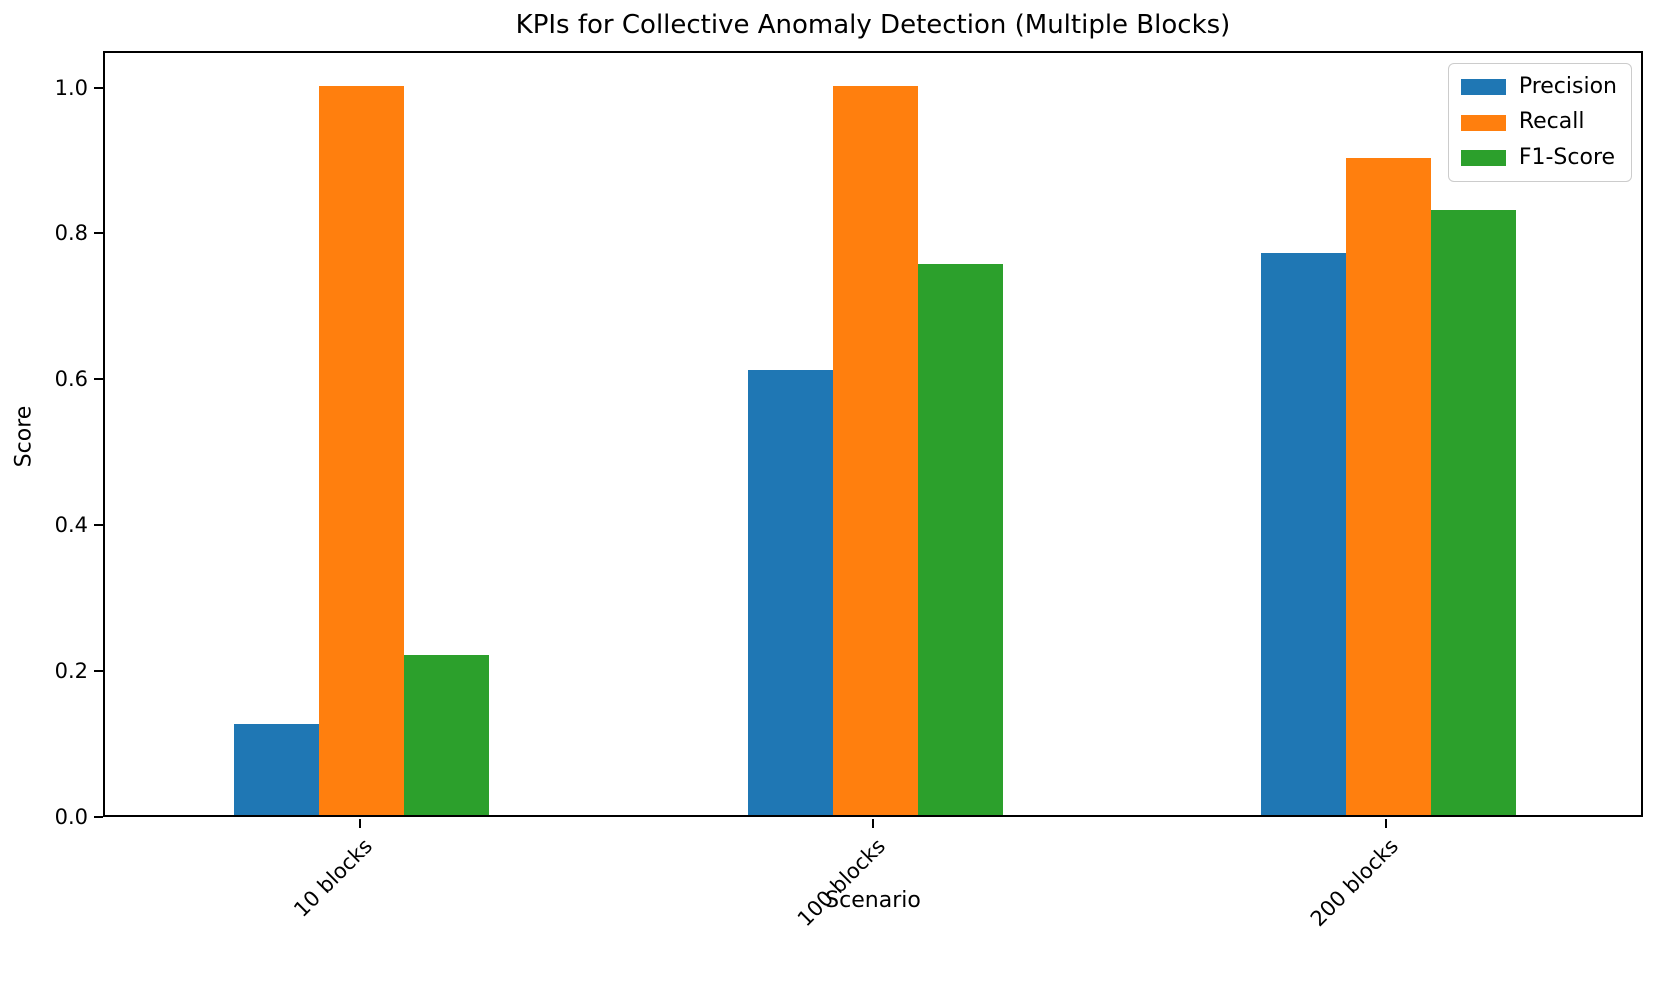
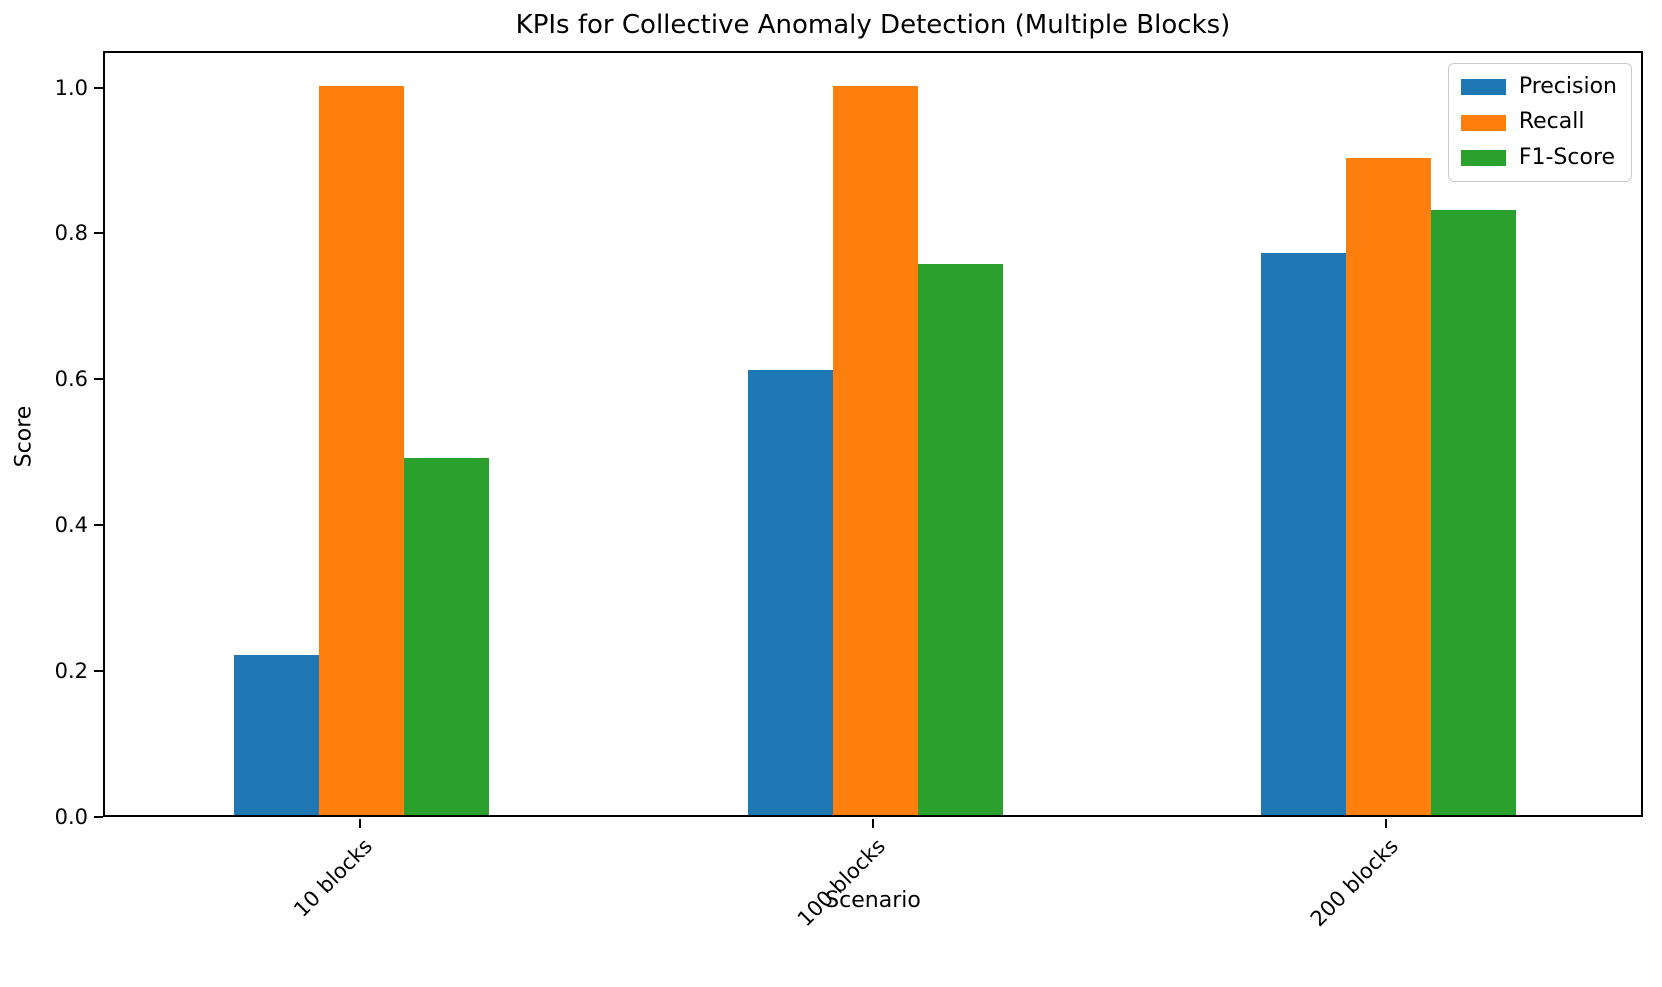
Precision/10 blocks: 0.12 -> 0.22
F1-Score/10 blocks: 0.22 -> 0.49
